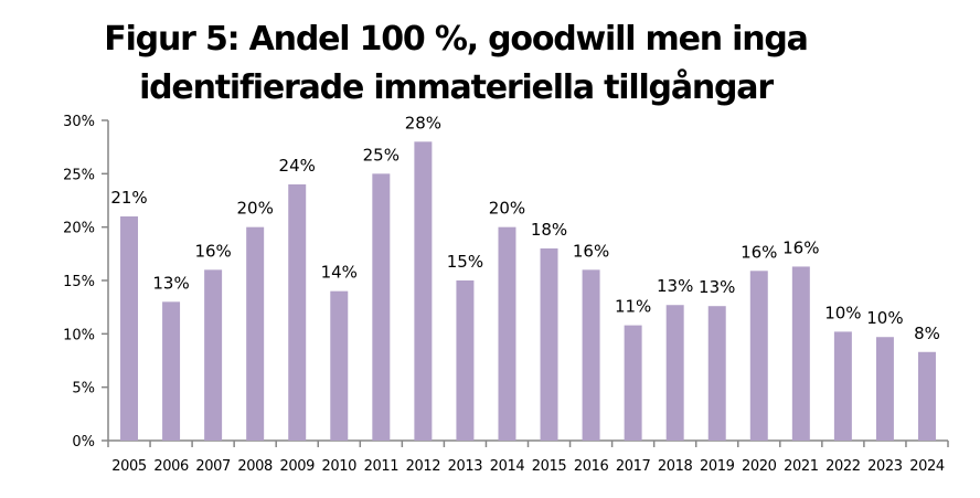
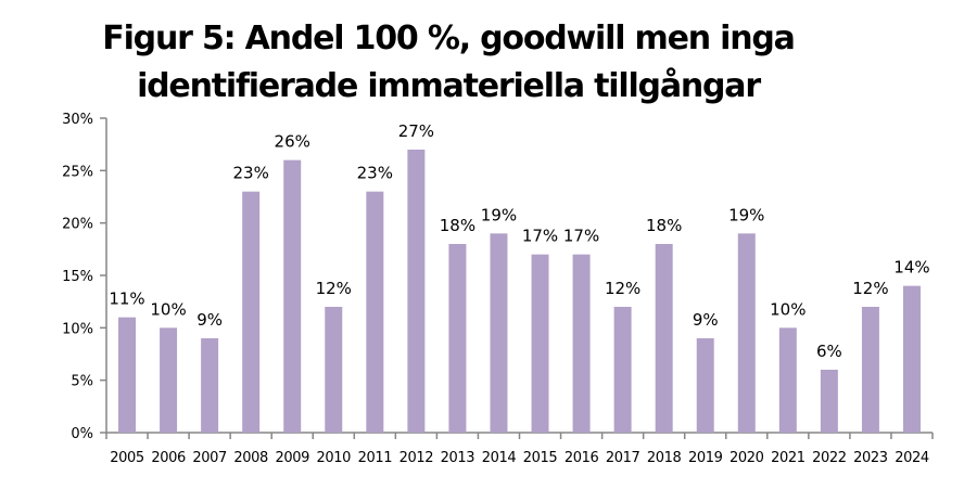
2005: 21% -> 11%
2006: 13% -> 10%
2007: 16% -> 9%
2008: 20% -> 23%
2009: 24% -> 26%
2010: 14% -> 12%
2011: 25% -> 23%
2012: 28% -> 27%
2013: 15% -> 18%
2014: 20% -> 19%
2015: 18% -> 17%
2016: 16% -> 17%
2017: 11% -> 12%
2018: 13% -> 18%
2019: 13% -> 9%
2020: 16% -> 19%
2021: 16% -> 10%
2022: 10% -> 6%
2023: 10% -> 12%
2024: 8% -> 14%
